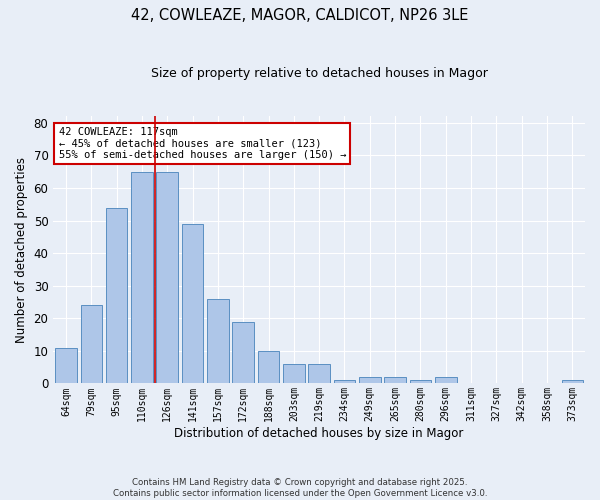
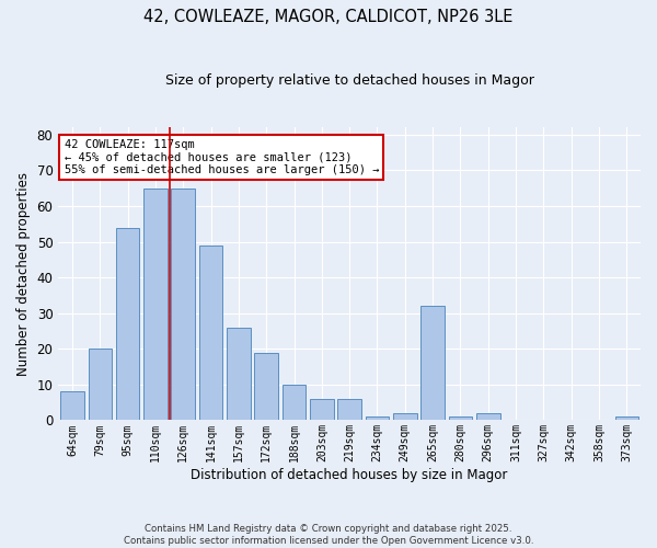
64sqm: 11 -> 8
79sqm: 24 -> 20
265sqm: 2 -> 32
